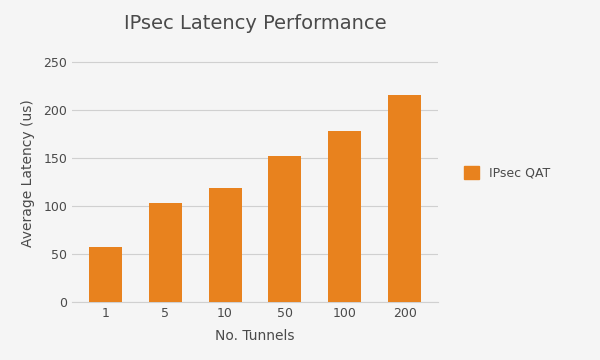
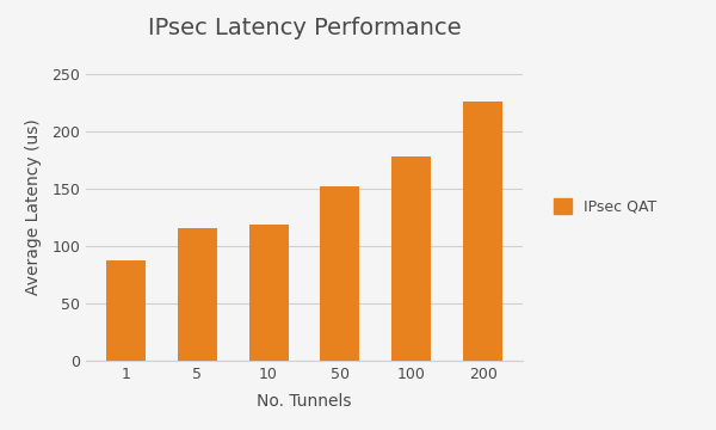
1: 58 -> 88
5: 104 -> 116
200: 216 -> 226
